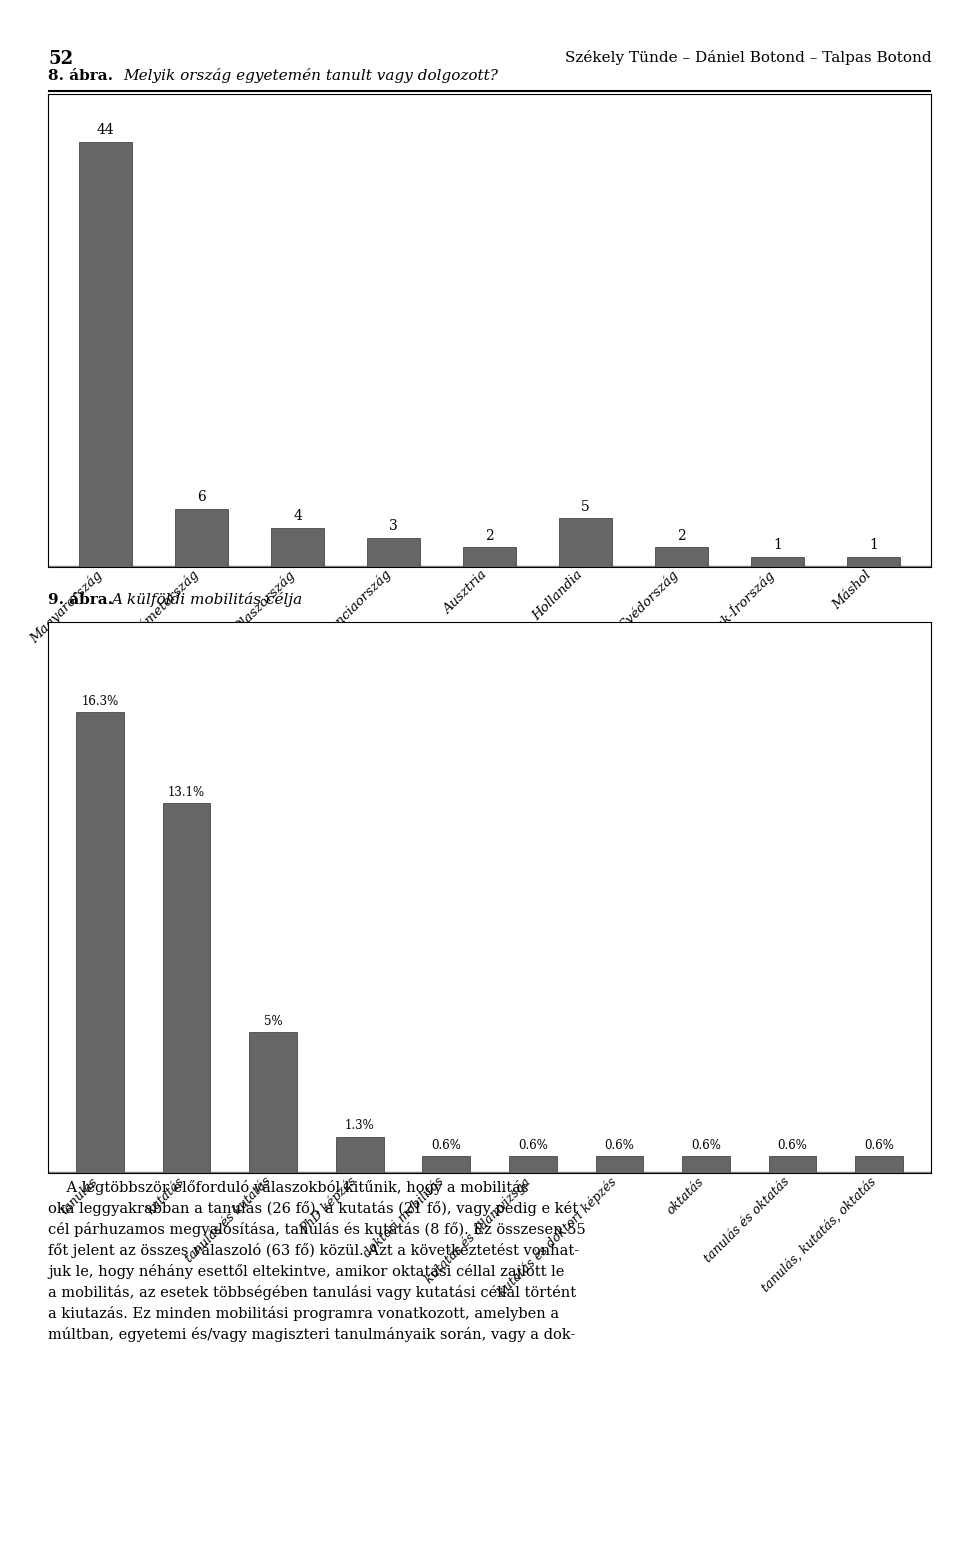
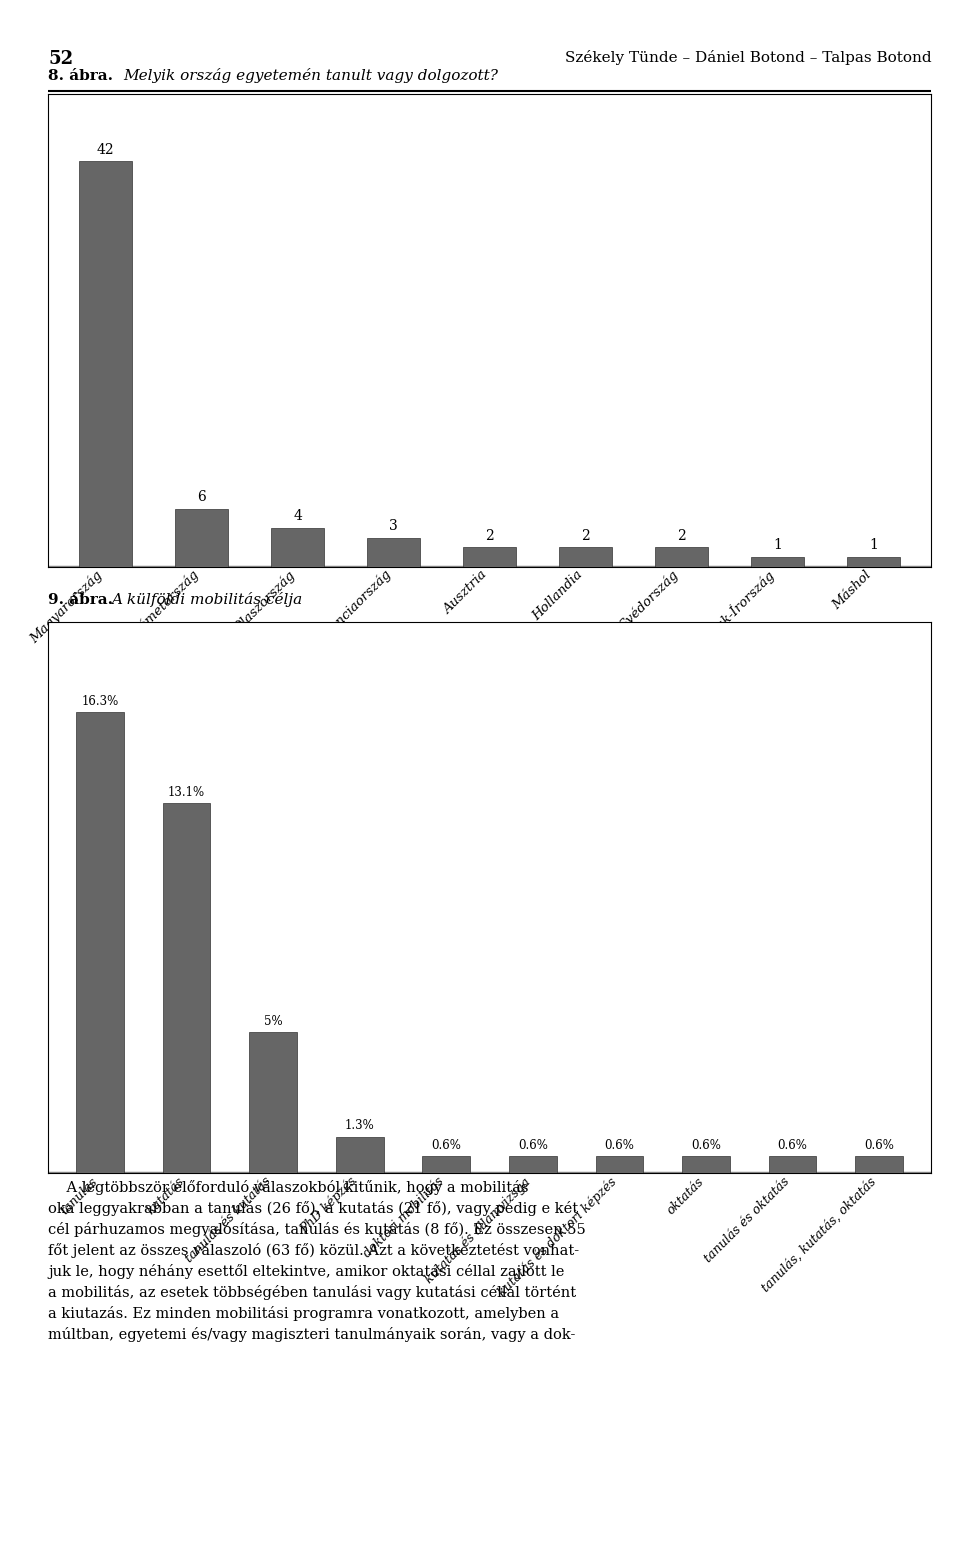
Magyarország: 44 -> 42
Hollandia: 5 -> 2
